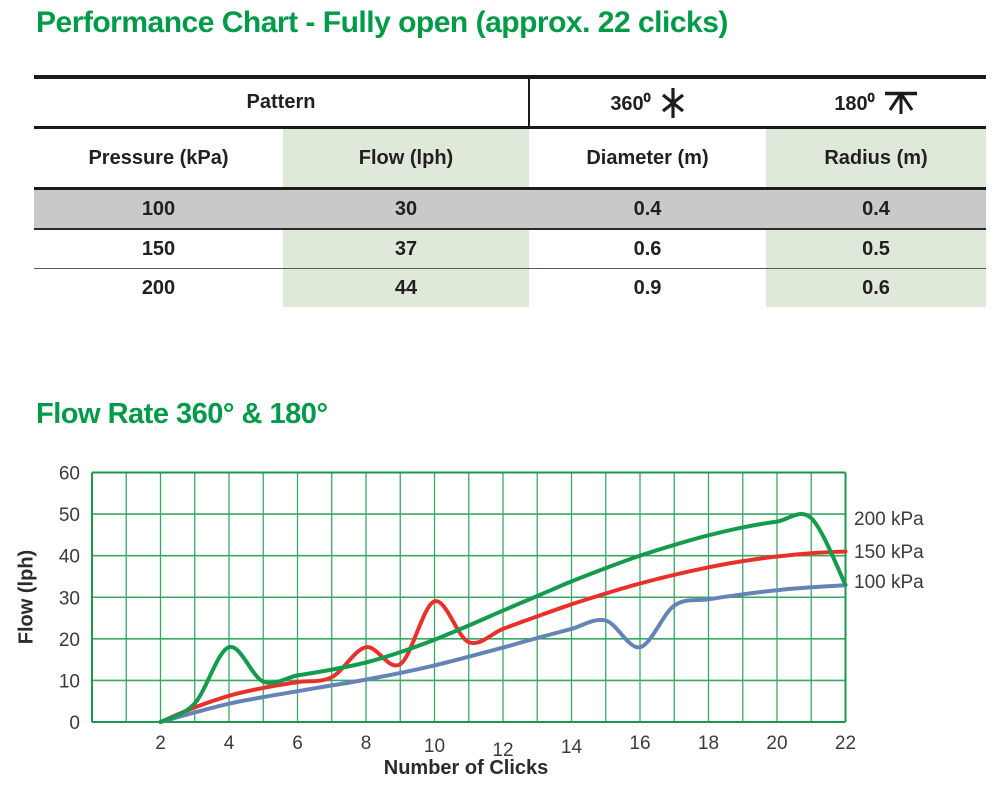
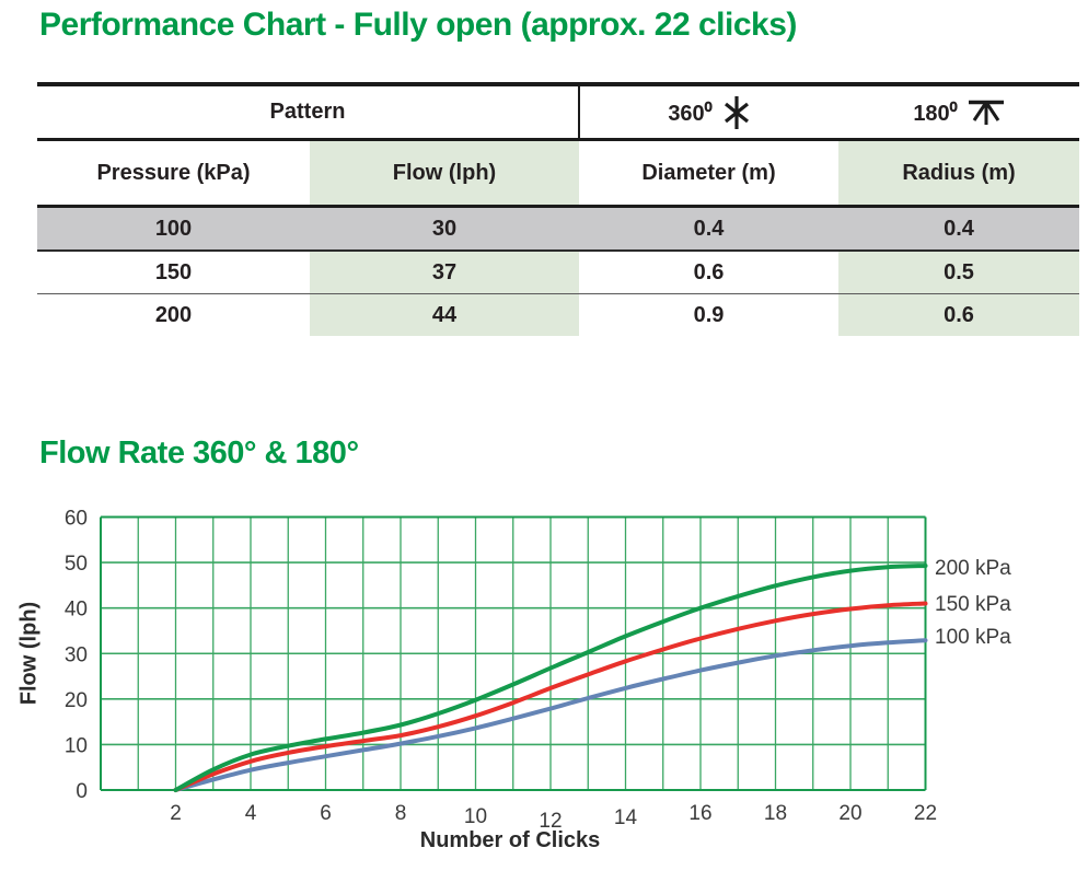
200 kPa/4: 18 -> 8
150 kPa/8: 18 -> 12
150 kPa/10: 29 -> 16
100 kPa/16: 18 -> 26
200 kPa/22: 33 -> 49
